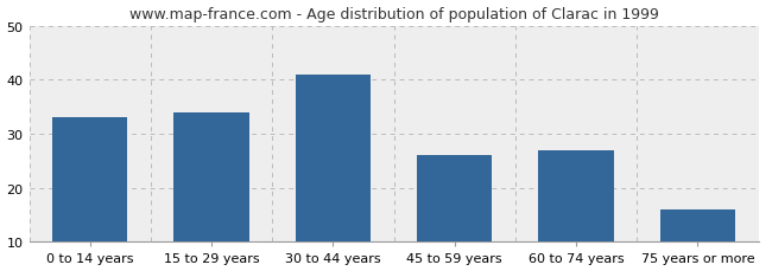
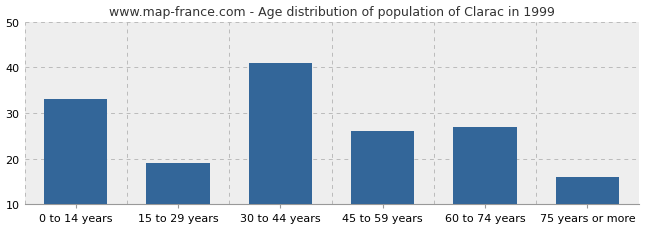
15 to 29 years: 34 -> 19
